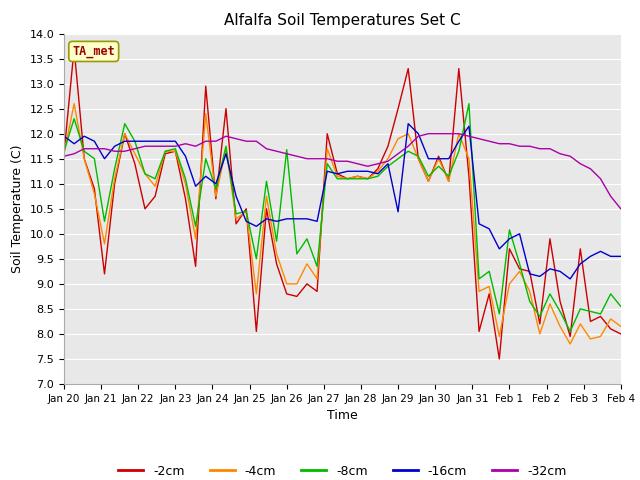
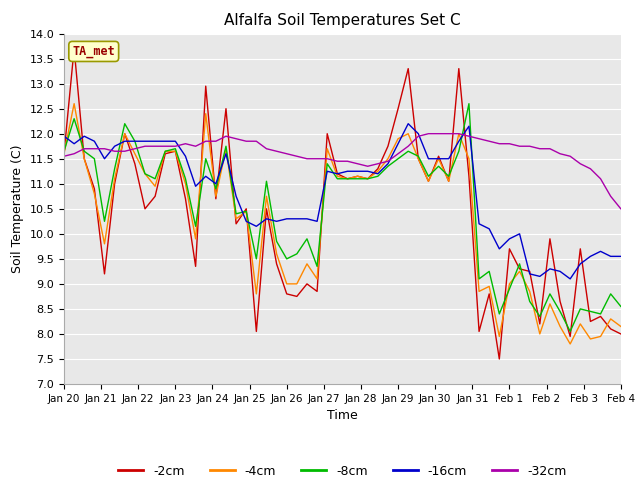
-8cm/Jan 26: 11.68 -> 9.50
-16cm/Jan 29: 10.44 -> 11.80
-8cm/Feb 1: 10.08 -> 8.90
